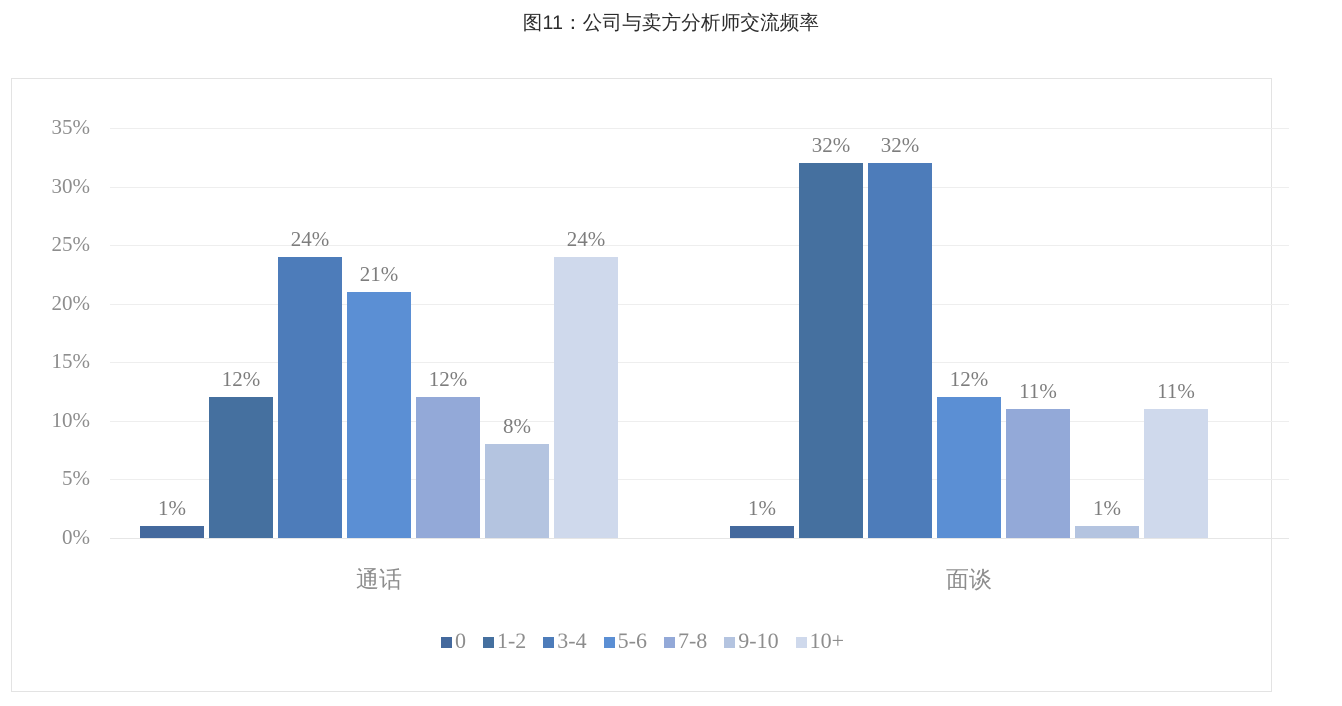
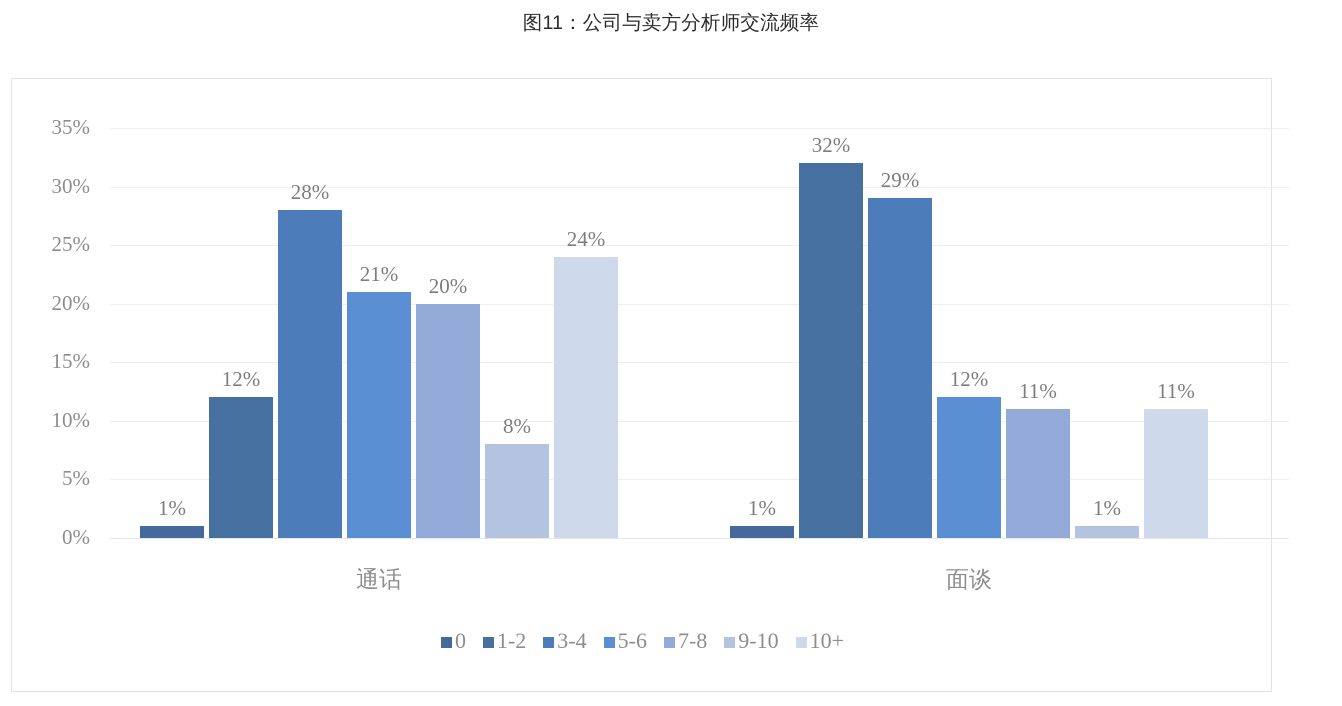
3-4/通话: 24% -> 28%
7-8/通话: 12% -> 20%
3-4/面谈: 32% -> 29%
